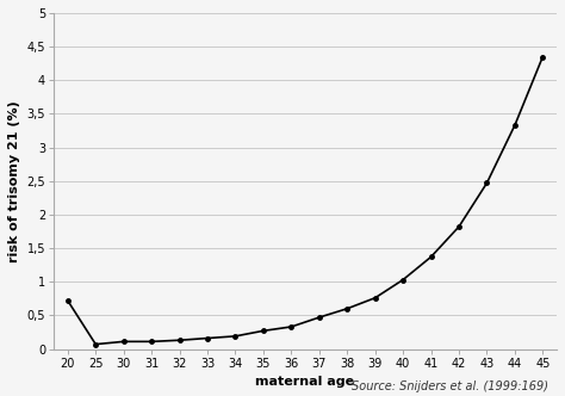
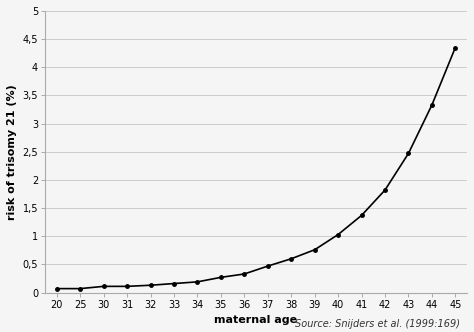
20: 0,72 -> 0,07
